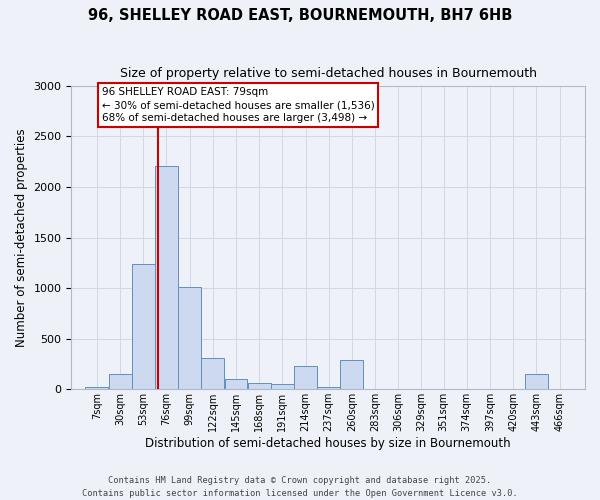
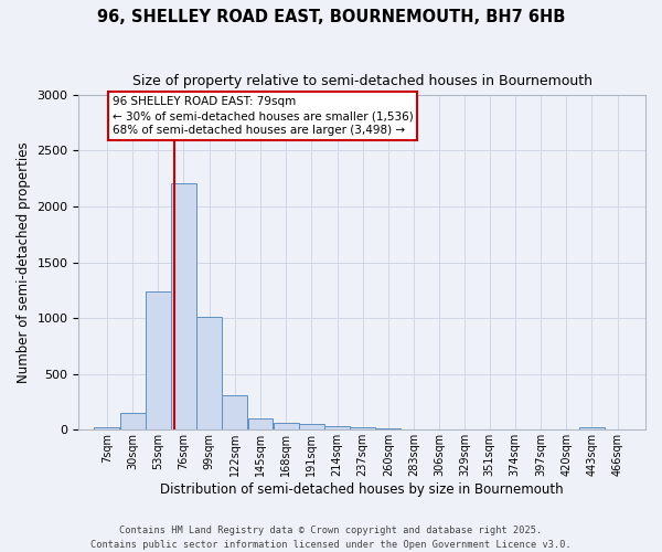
214sqm: 230 -> 40
260sqm: 290 -> 20
443sqm: 150 -> 20
